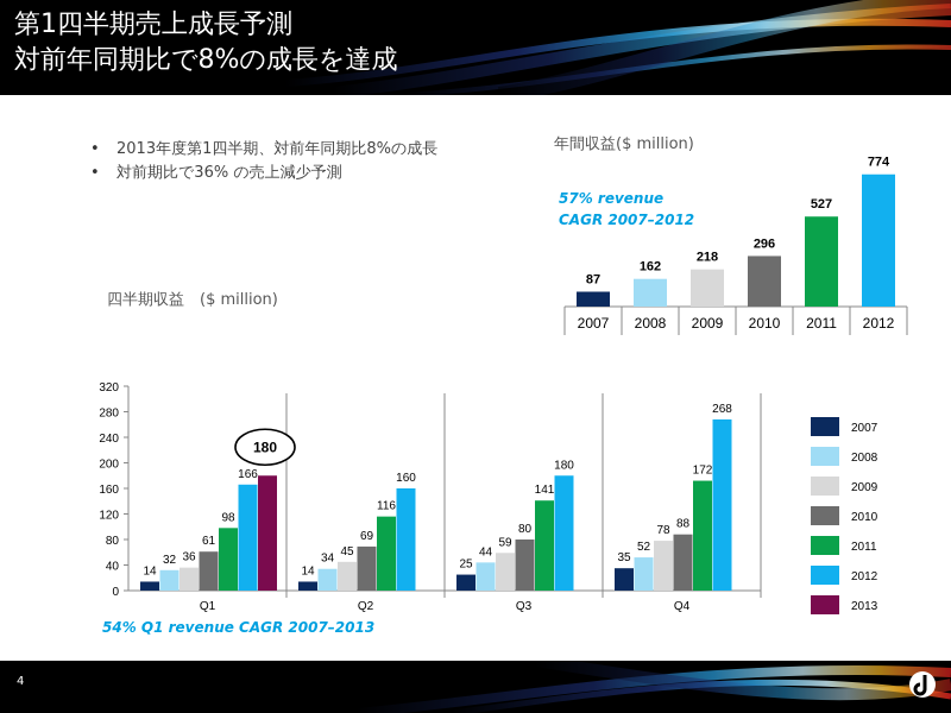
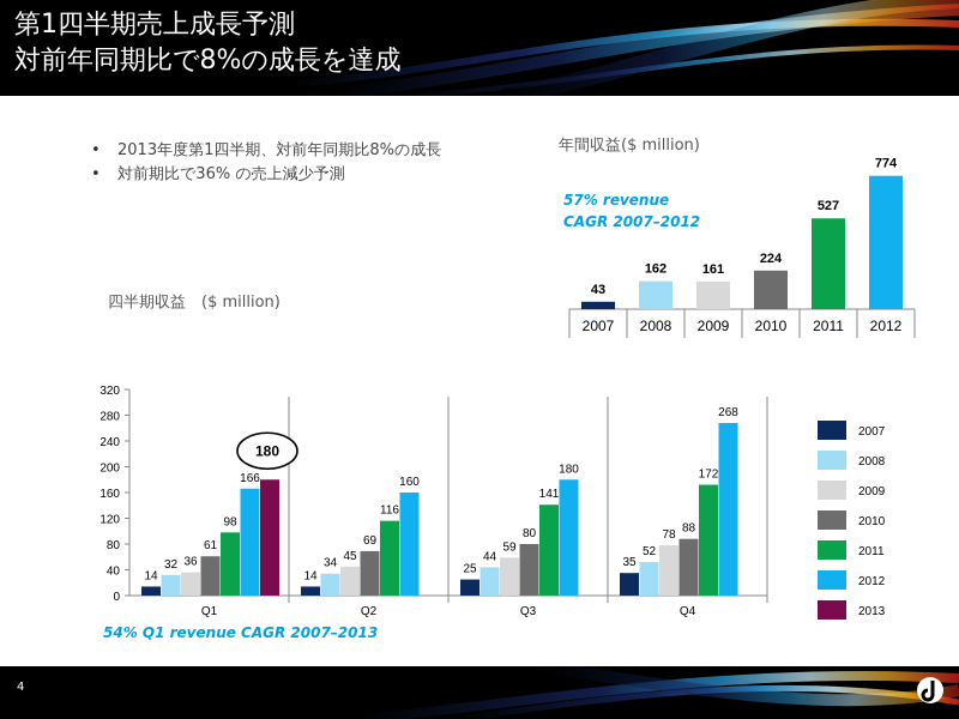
年間収益($ million)/2007: 87 -> 43
年間収益($ million)/2009: 218 -> 161
年間収益($ million)/2010: 296 -> 224
